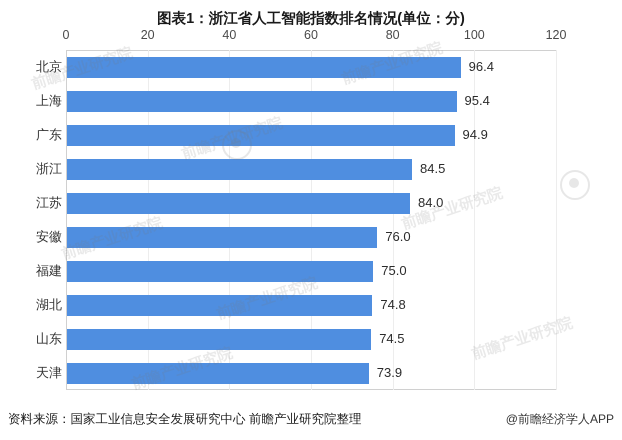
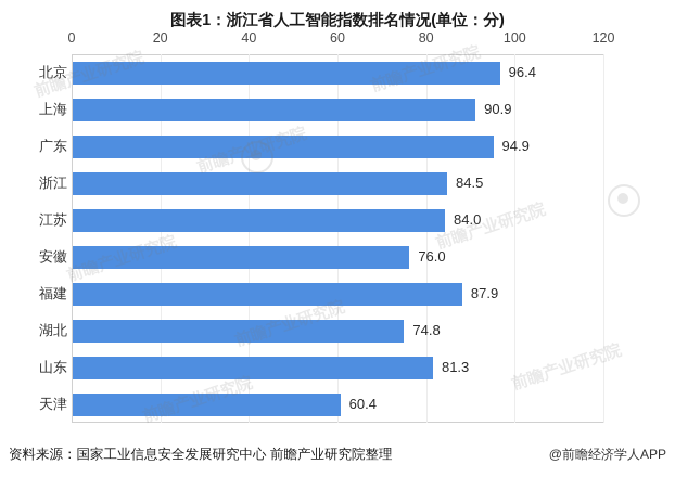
上海: 95.4 -> 90.9
福建: 75.0 -> 87.9
山东: 74.5 -> 81.3
天津: 73.9 -> 60.4
